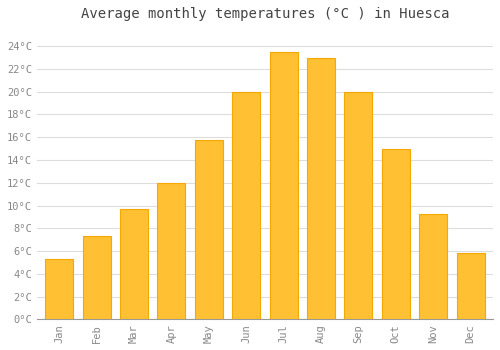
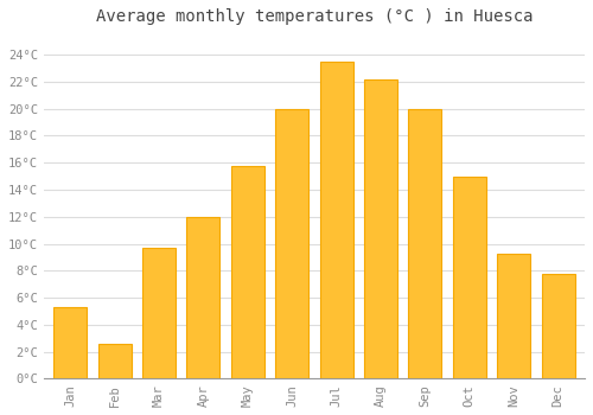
Feb: 7.3°C -> 2.6°C
Aug: 23.0°C -> 22.2°C
Dec: 5.8°C -> 7.8°C
